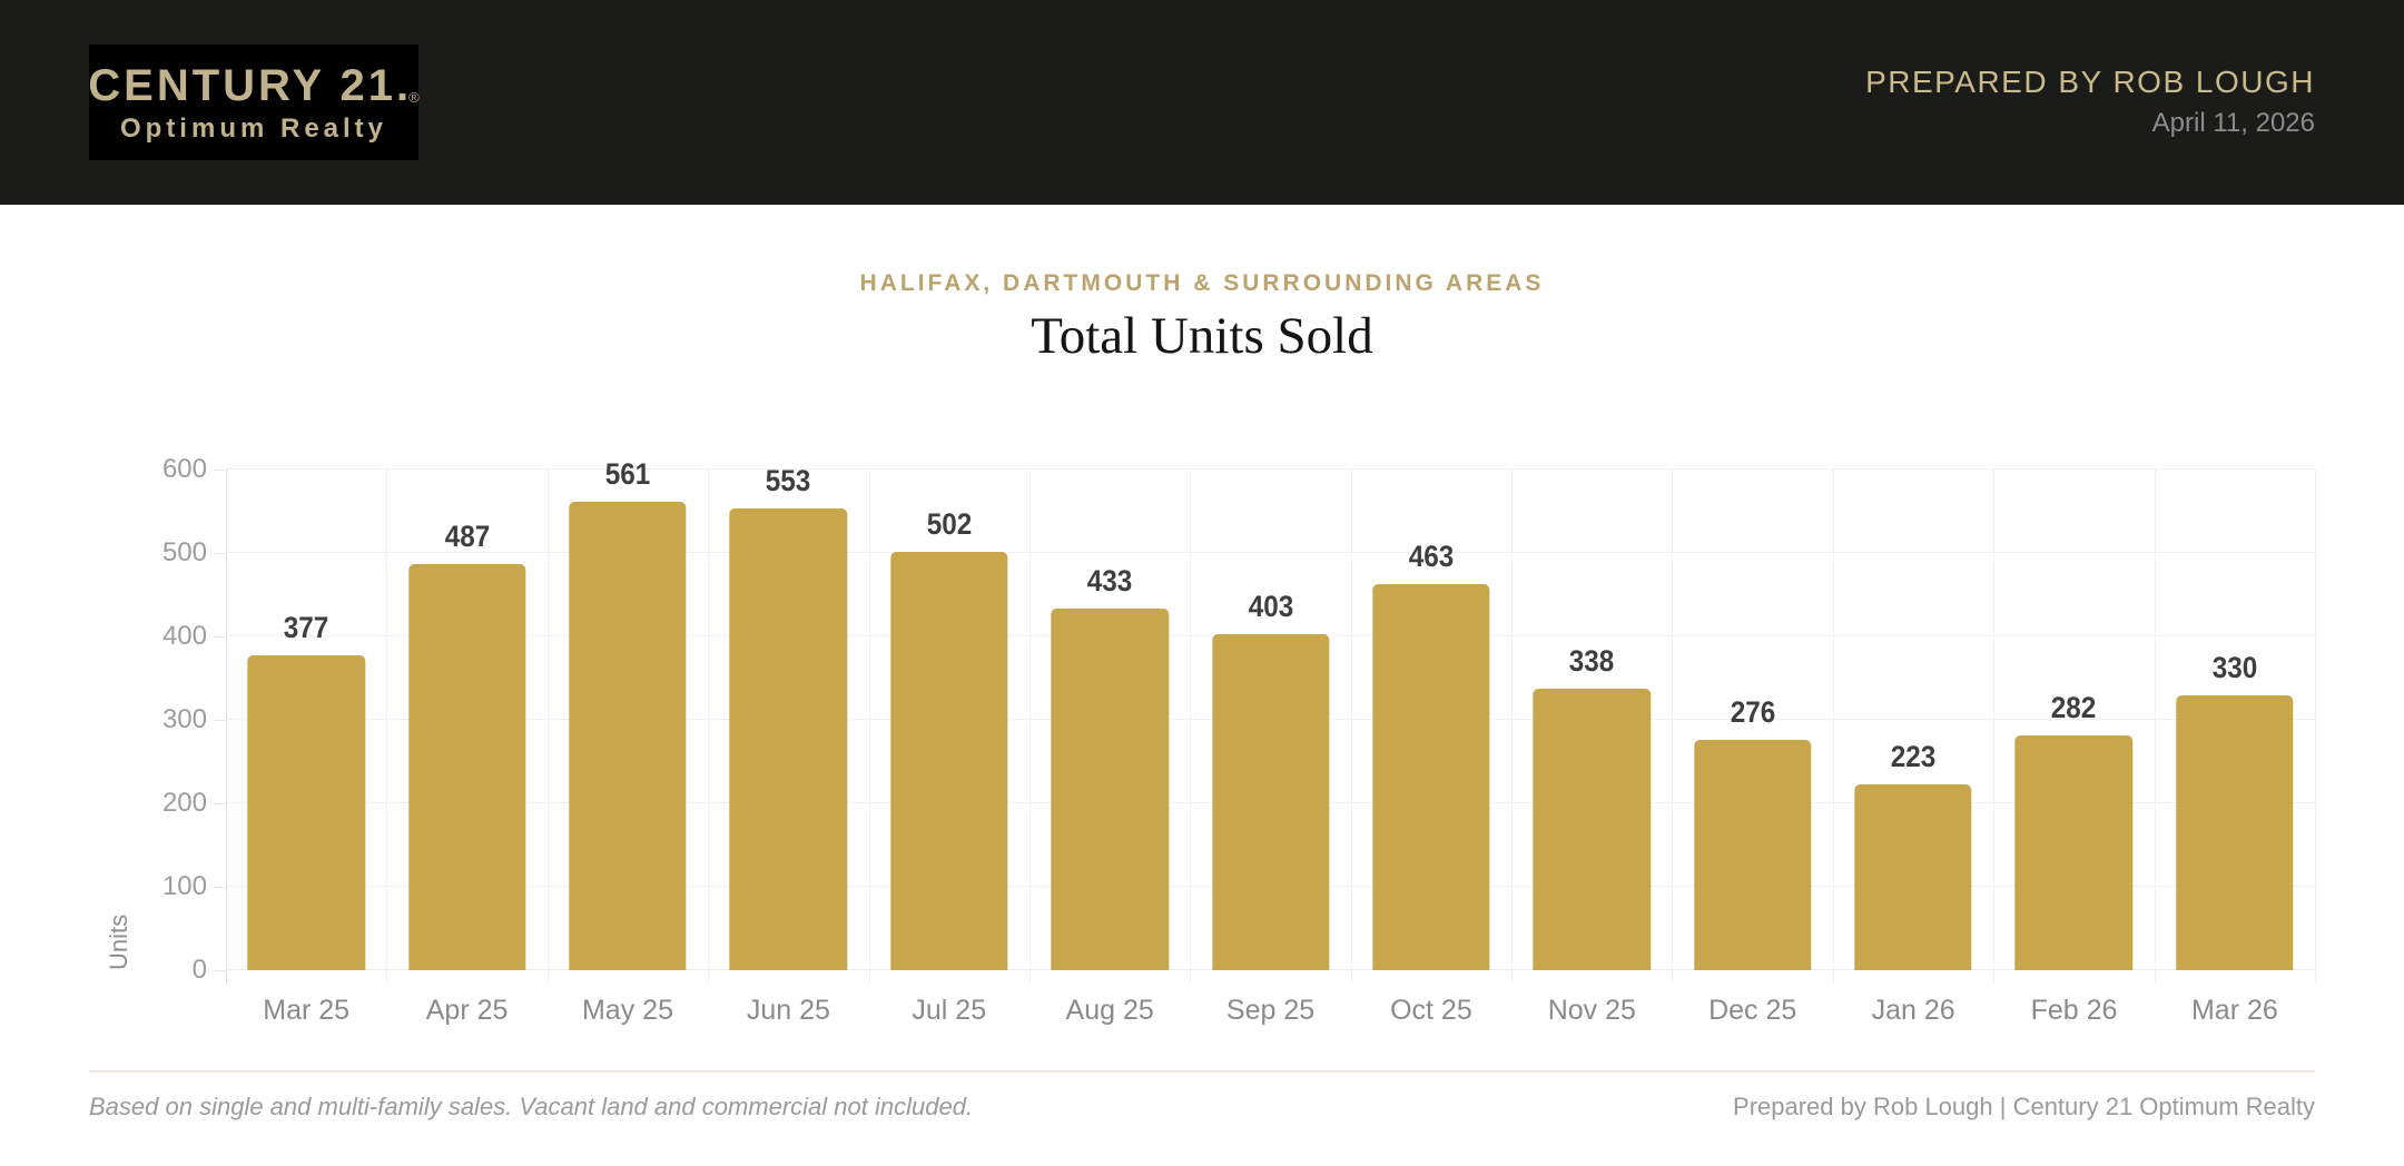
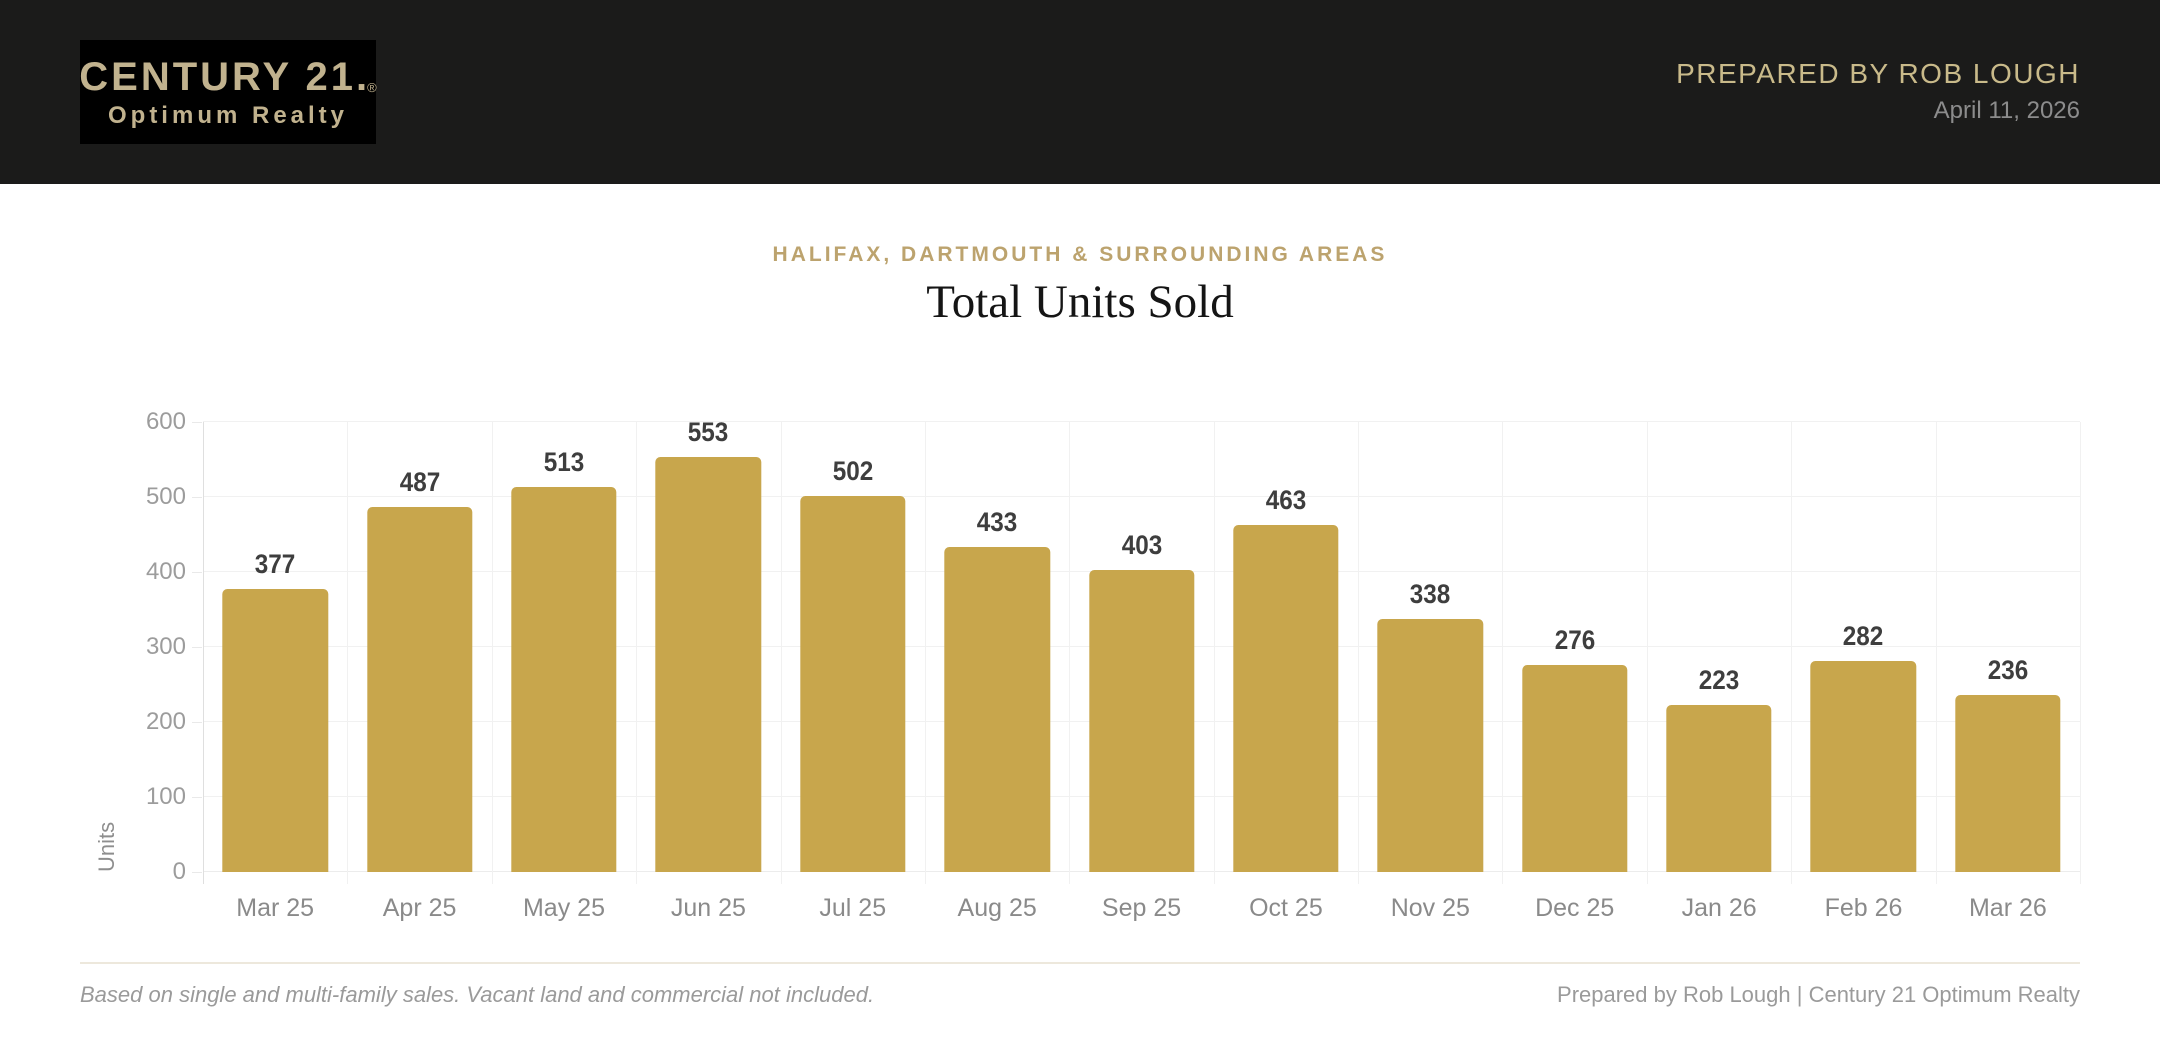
May 25: 561 -> 513
Mar 26: 330 -> 236
